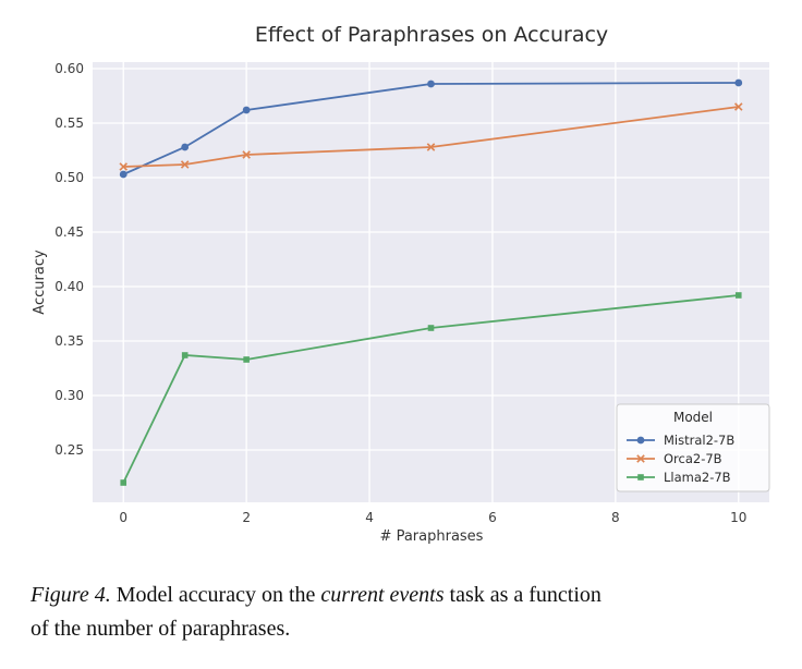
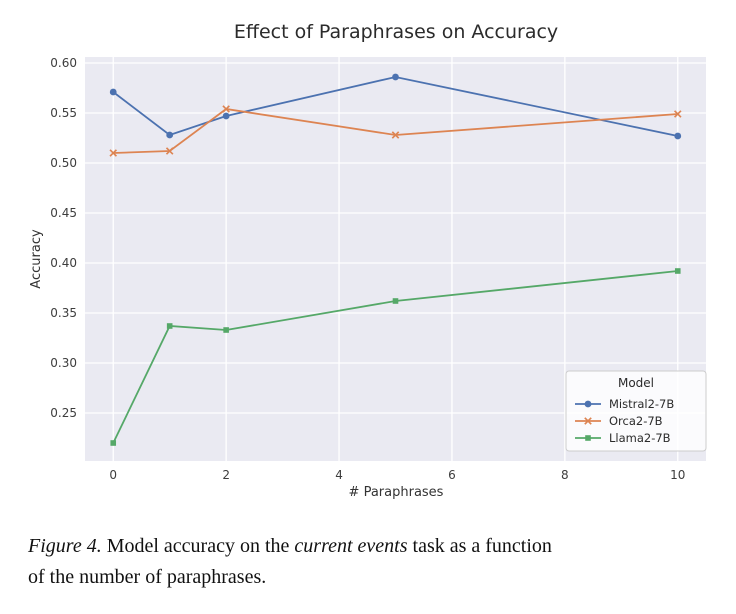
Mistral2-7B/0: 0.503 -> 0.571
Mistral2-7B/2: 0.562 -> 0.547
Orca2-7B/2: 0.521 -> 0.554
Mistral2-7B/10: 0.587 -> 0.527
Orca2-7B/10: 0.565 -> 0.549
